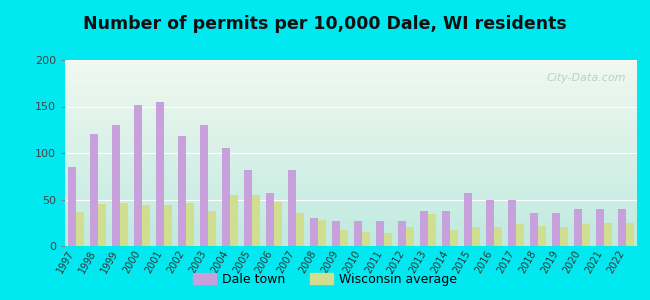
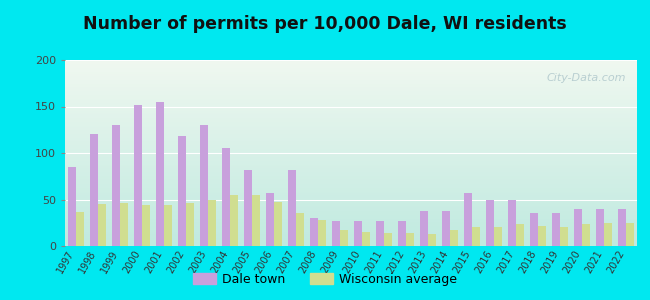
Wisconsin average/2003: 38 -> 50
Wisconsin average/2012: 20 -> 14
Wisconsin average/2013: 34 -> 13
